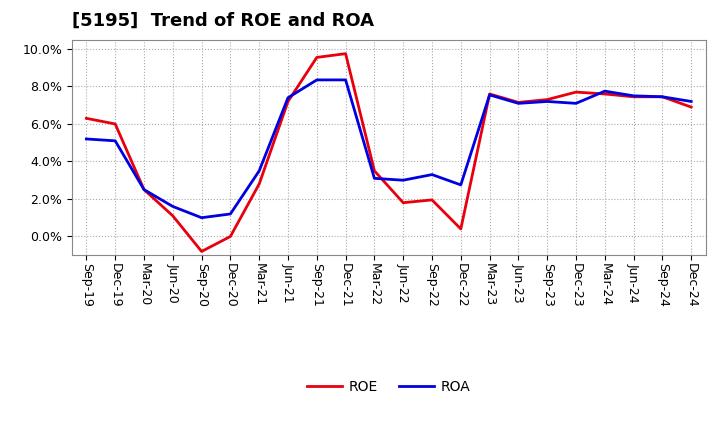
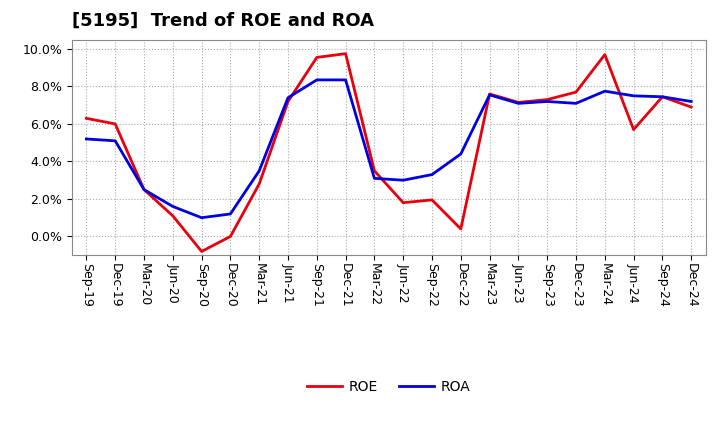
ROA/Dec-22: 2.8% -> 4.4%
ROE/Mar-24: 7.6% -> 9.7%
ROE/Jun-24: 7.5% -> 5.7%
